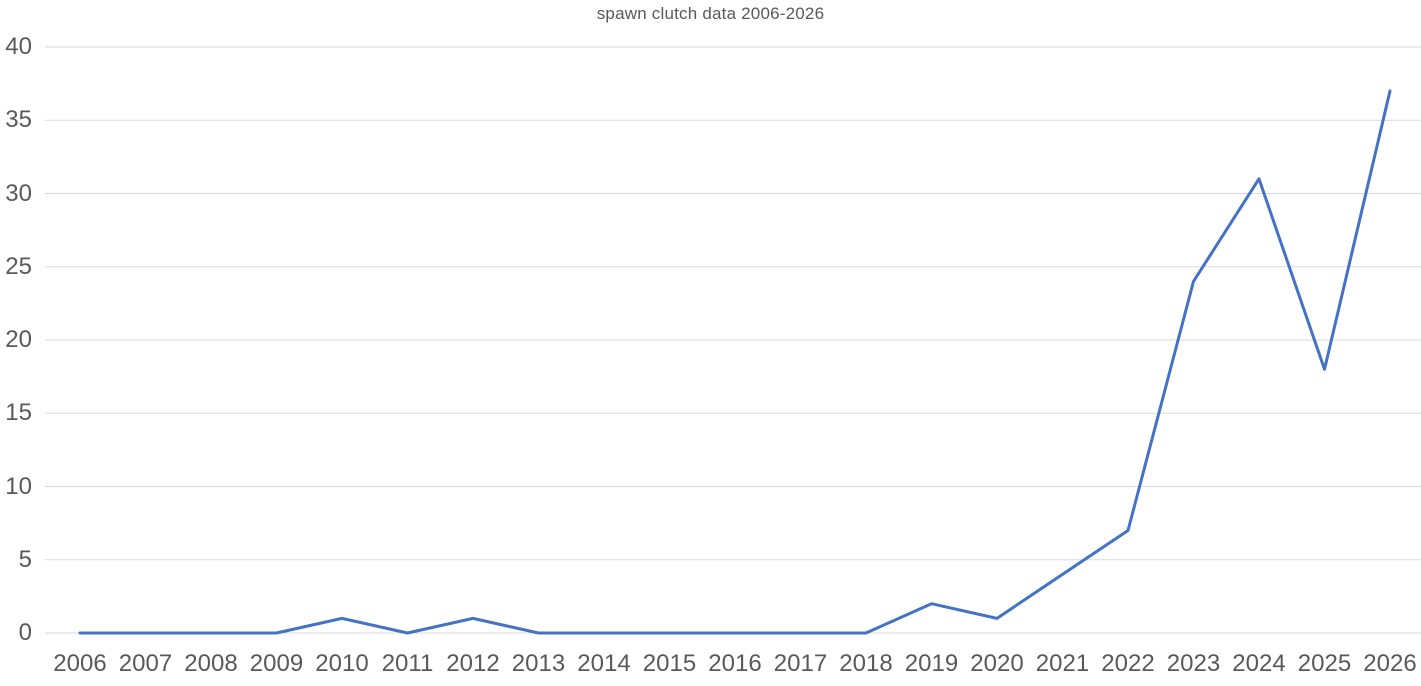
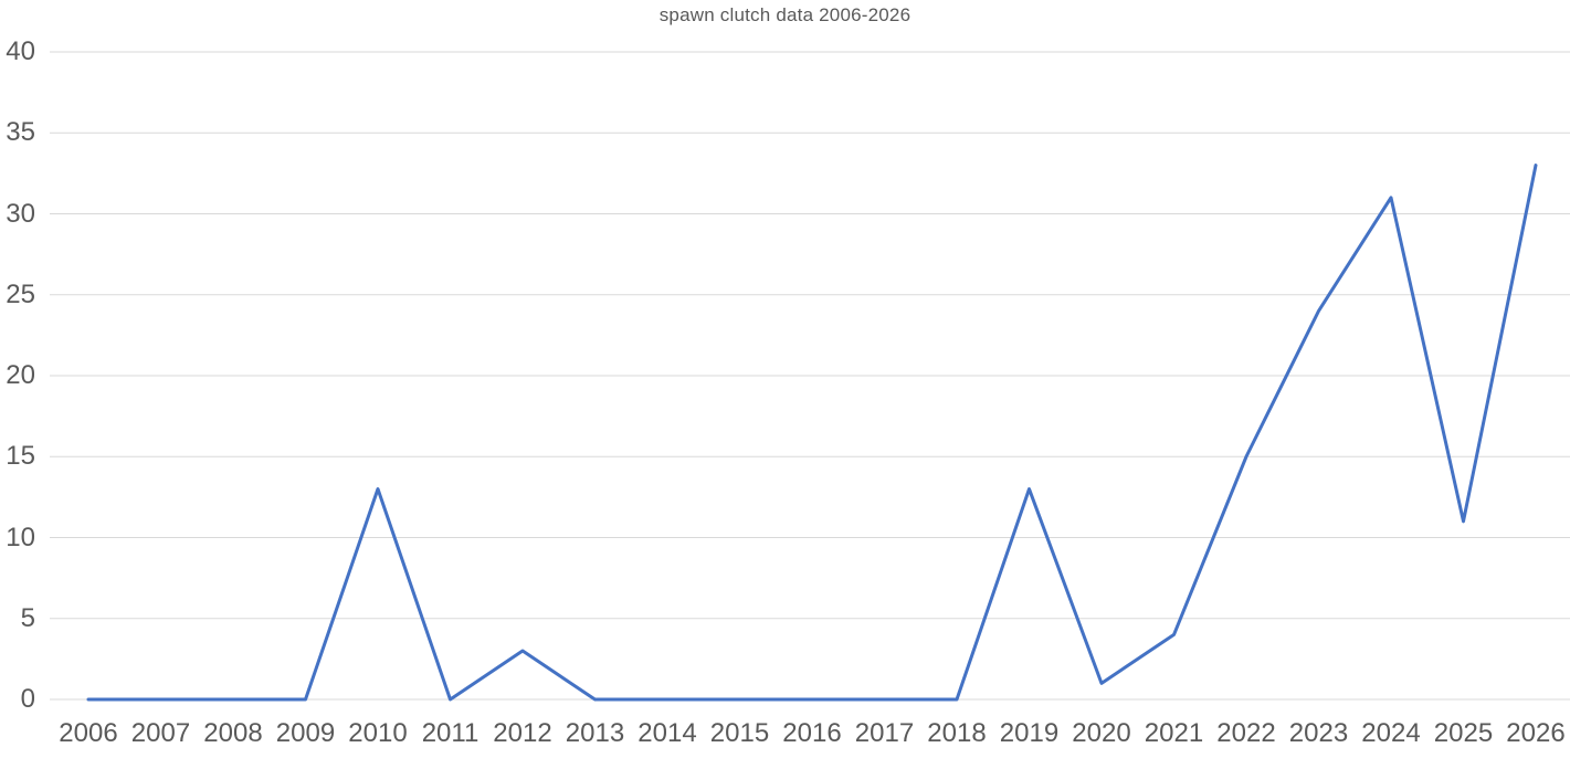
2010: 1 -> 13
2012: 1 -> 3
2019: 2 -> 13
2022: 7 -> 15
2025: 18 -> 11
2026: 37 -> 33
